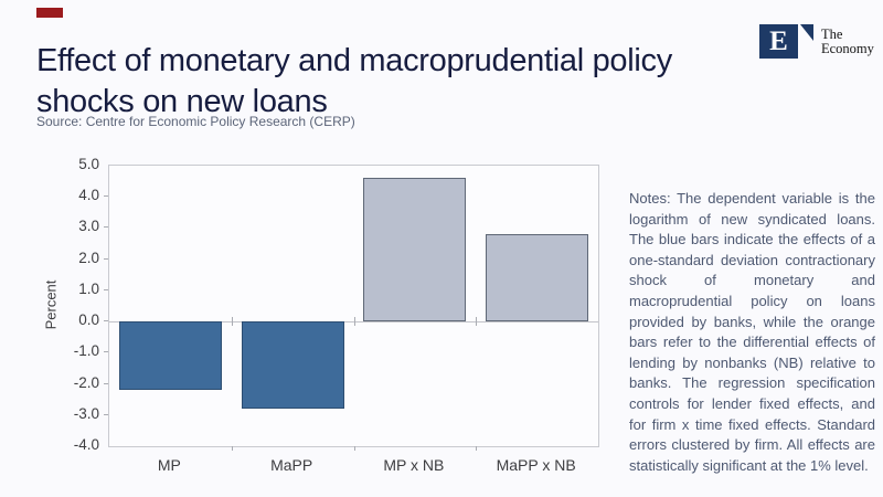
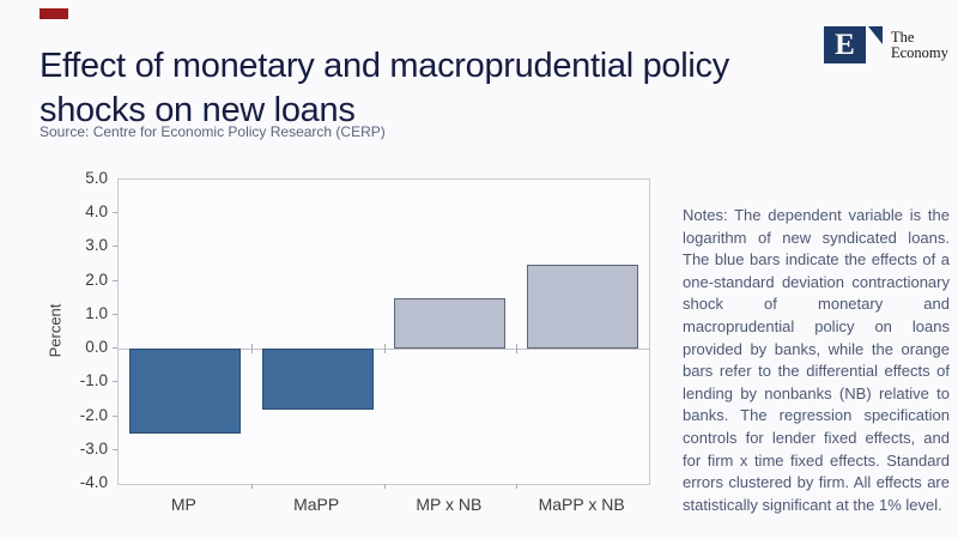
MP: -2.2 -> -2.5
MaPP: -2.8 -> -1.8
MP x NB: 4.6 -> 1.5
MaPP x NB: 2.8 -> 2.5
